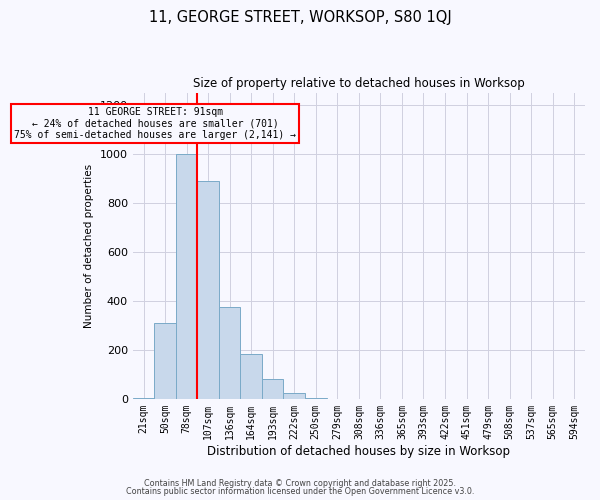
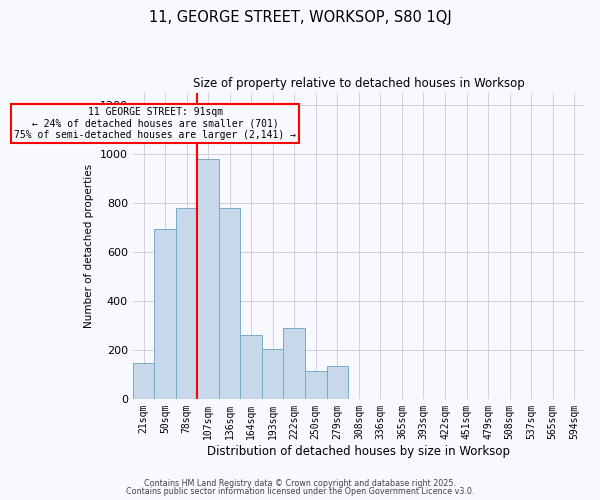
21sqm: 5 -> 145
50sqm: 310 -> 695
78sqm: 1000 -> 780
107sqm: 890 -> 980
136sqm: 375 -> 780
164sqm: 185 -> 260
193sqm: 80 -> 205
222sqm: 22 -> 290
250sqm: 3 -> 115
279sqm: 1 -> 135
